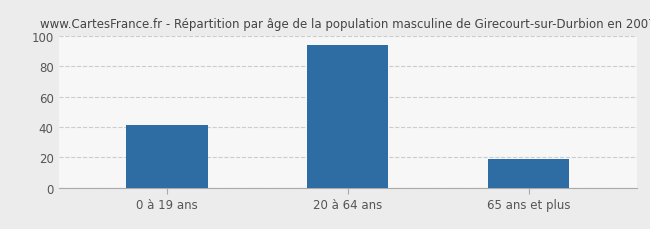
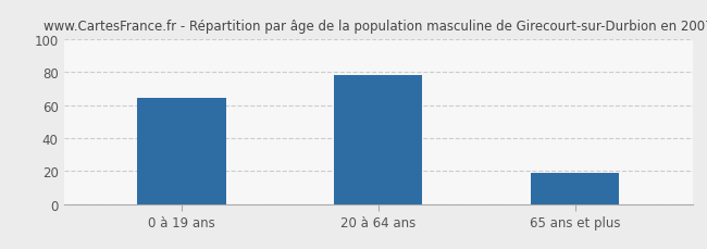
0 à 19 ans: 41 -> 64
20 à 64 ans: 94 -> 78
